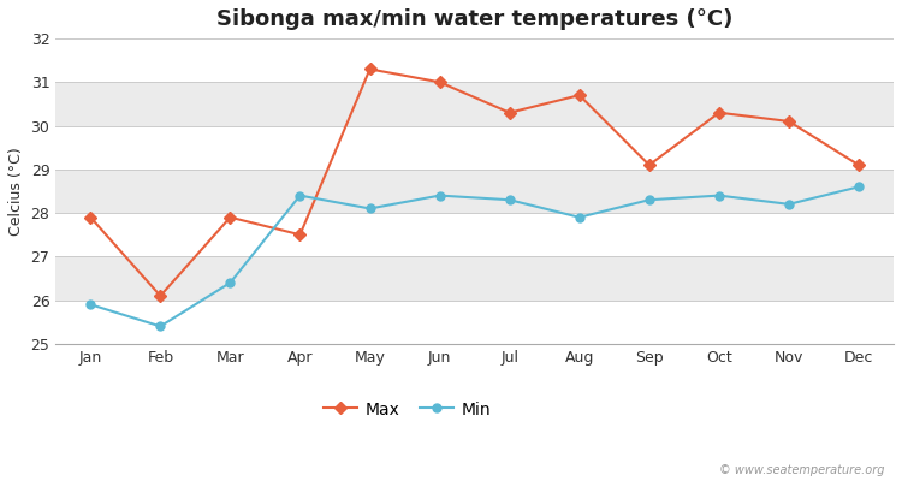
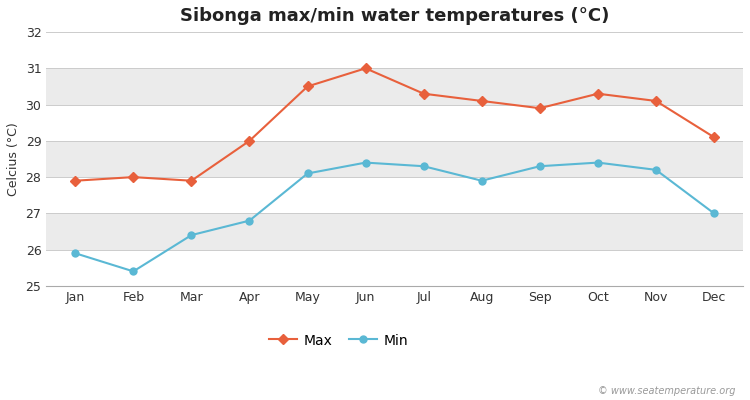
Max/Feb: 26.1 -> 28.0
Max/Apr: 27.5 -> 29.0
Min/Apr: 28.4 -> 26.8
Max/May: 31.3 -> 30.5
Max/Aug: 30.7 -> 30.1
Max/Sep: 29.1 -> 29.9
Min/Dec: 28.6 -> 27.0
